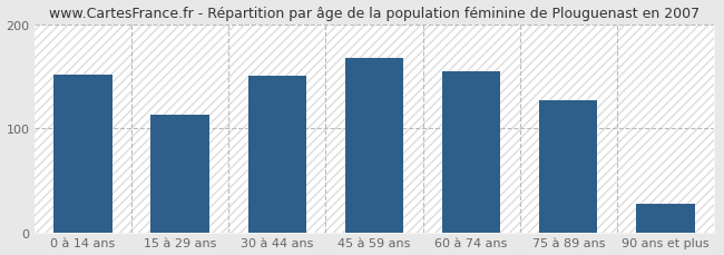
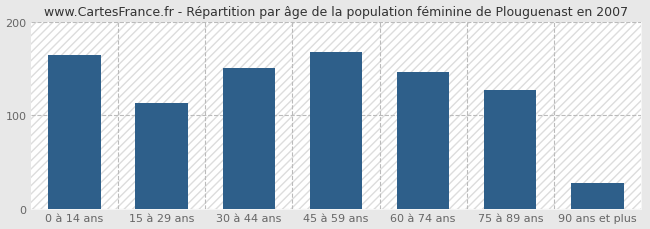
0 à 14 ans: 152 -> 164
60 à 74 ans: 155 -> 146
